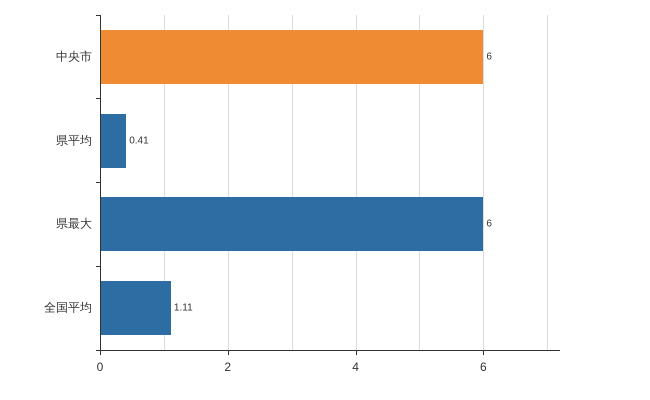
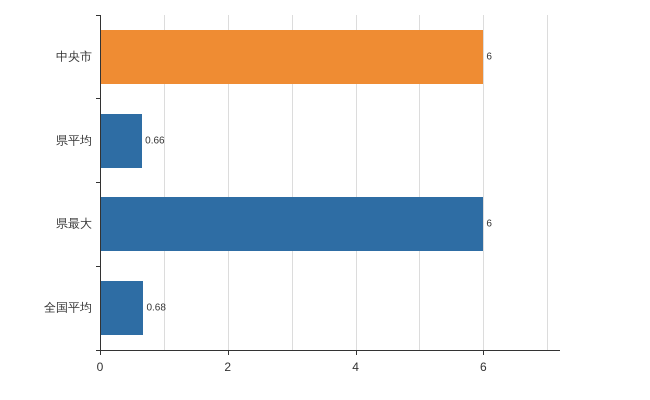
県平均: 0.41 -> 0.66
全国平均: 1.11 -> 0.68
